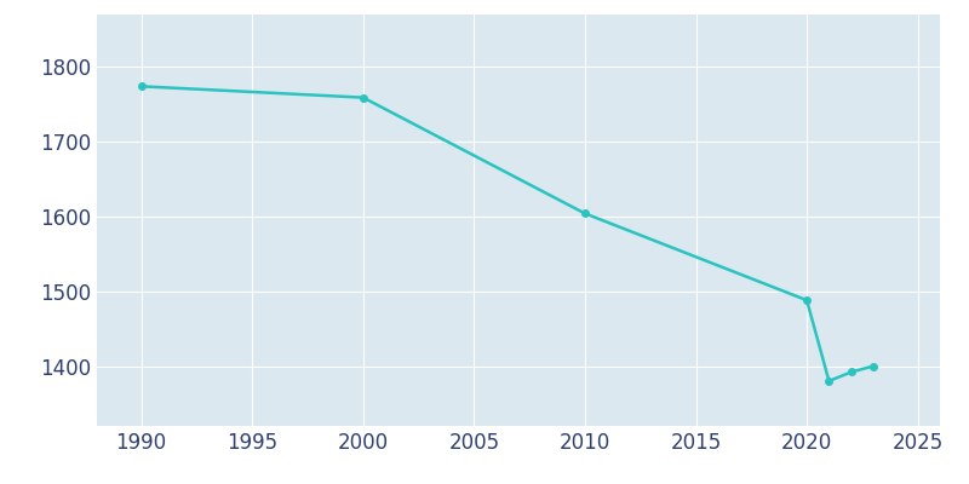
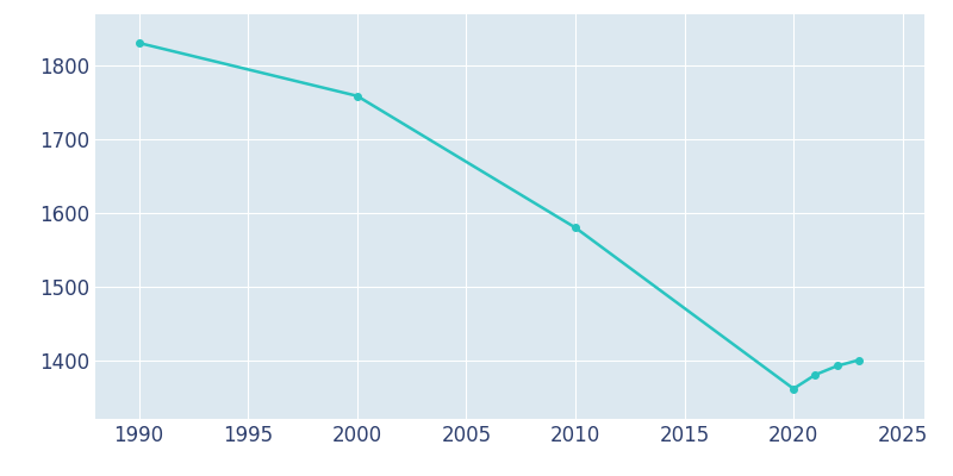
1990: 1774 -> 1831
2010: 1604 -> 1580
2020: 1488 -> 1361
